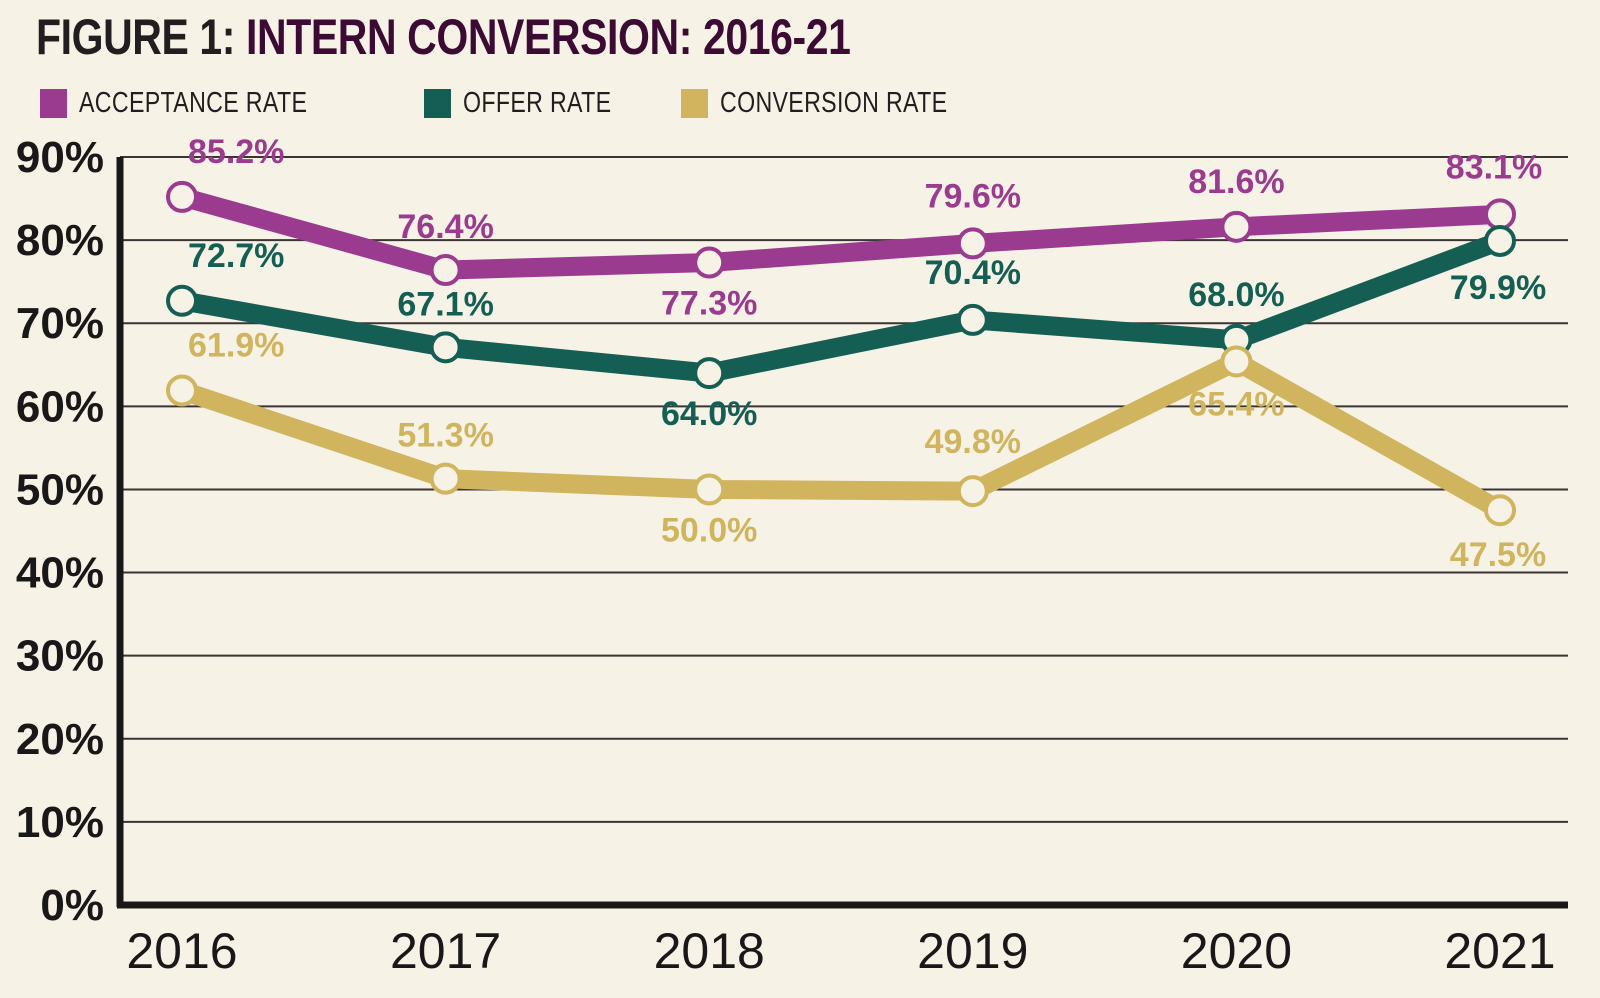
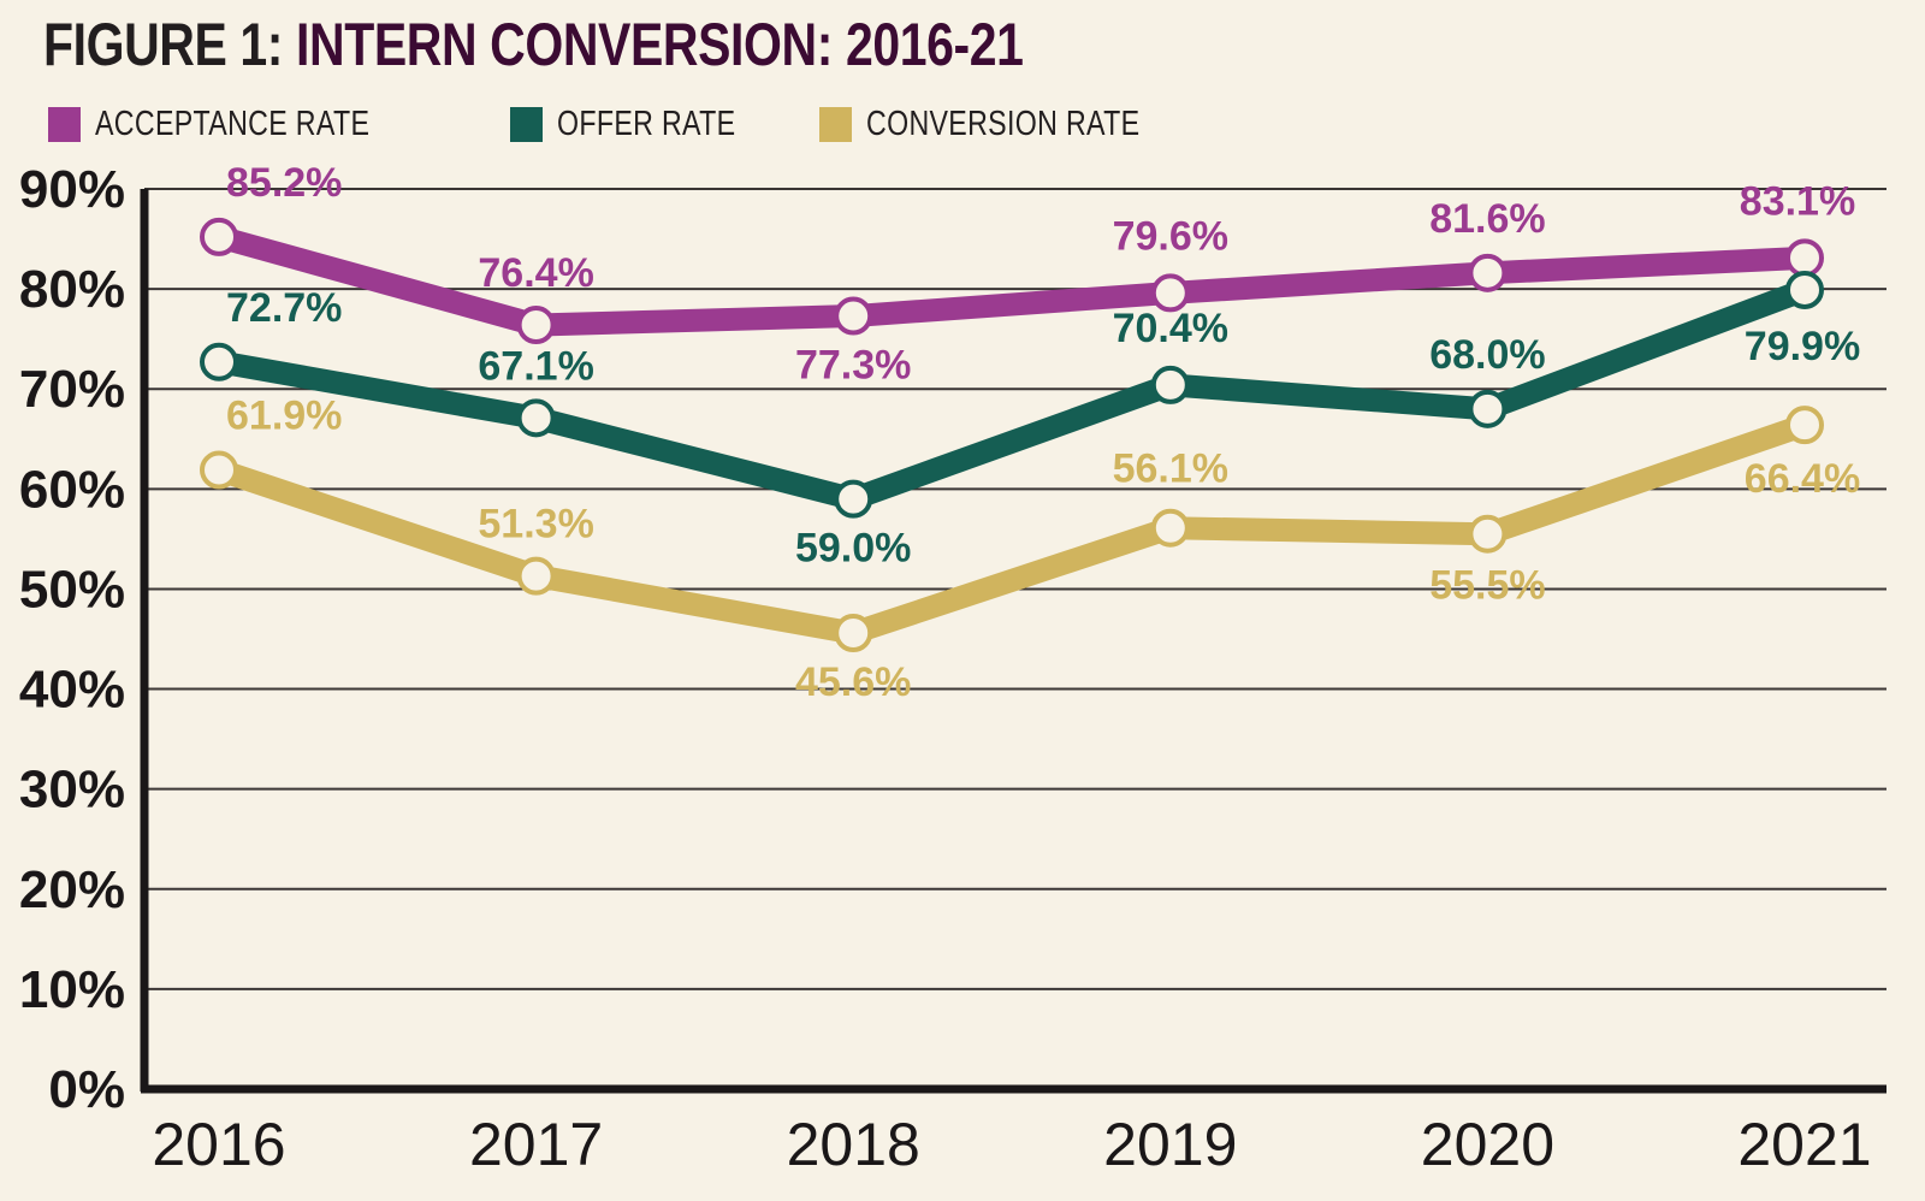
OFFER RATE/2018: 64.0% -> 59.0%
CONVERSION RATE/2018: 50.0% -> 45.6%
CONVERSION RATE/2019: 49.8% -> 56.1%
CONVERSION RATE/2020: 65.4% -> 55.5%
CONVERSION RATE/2021: 47.5% -> 66.4%
